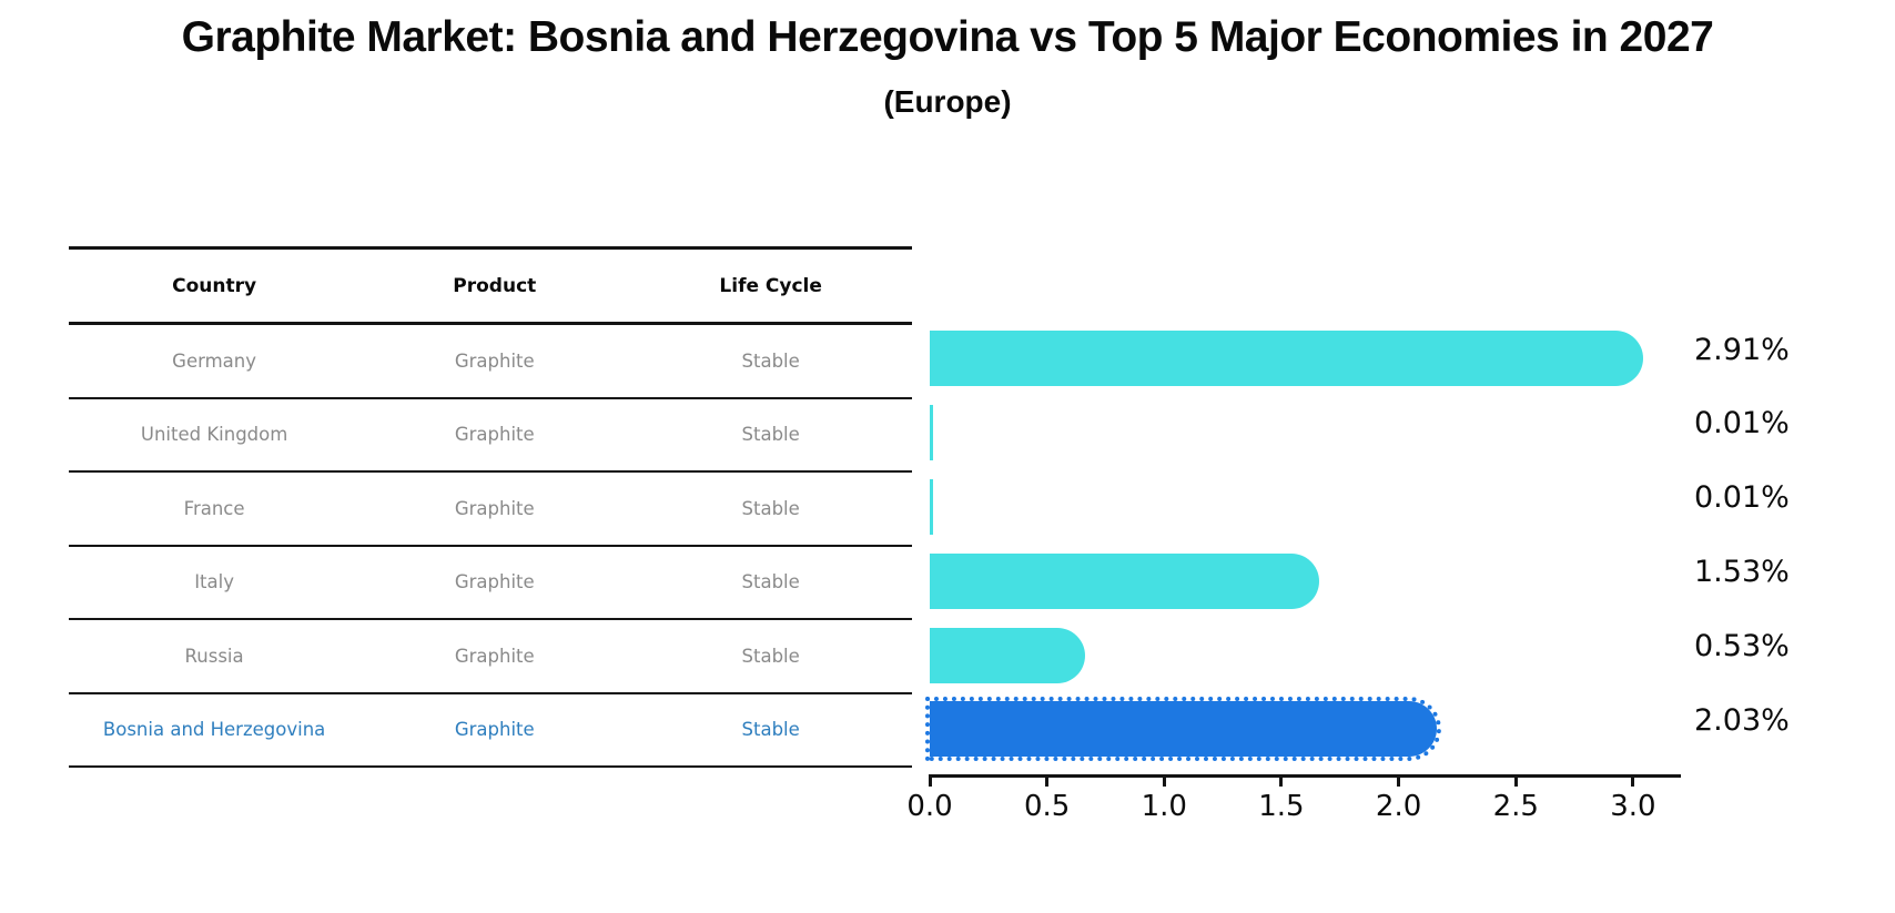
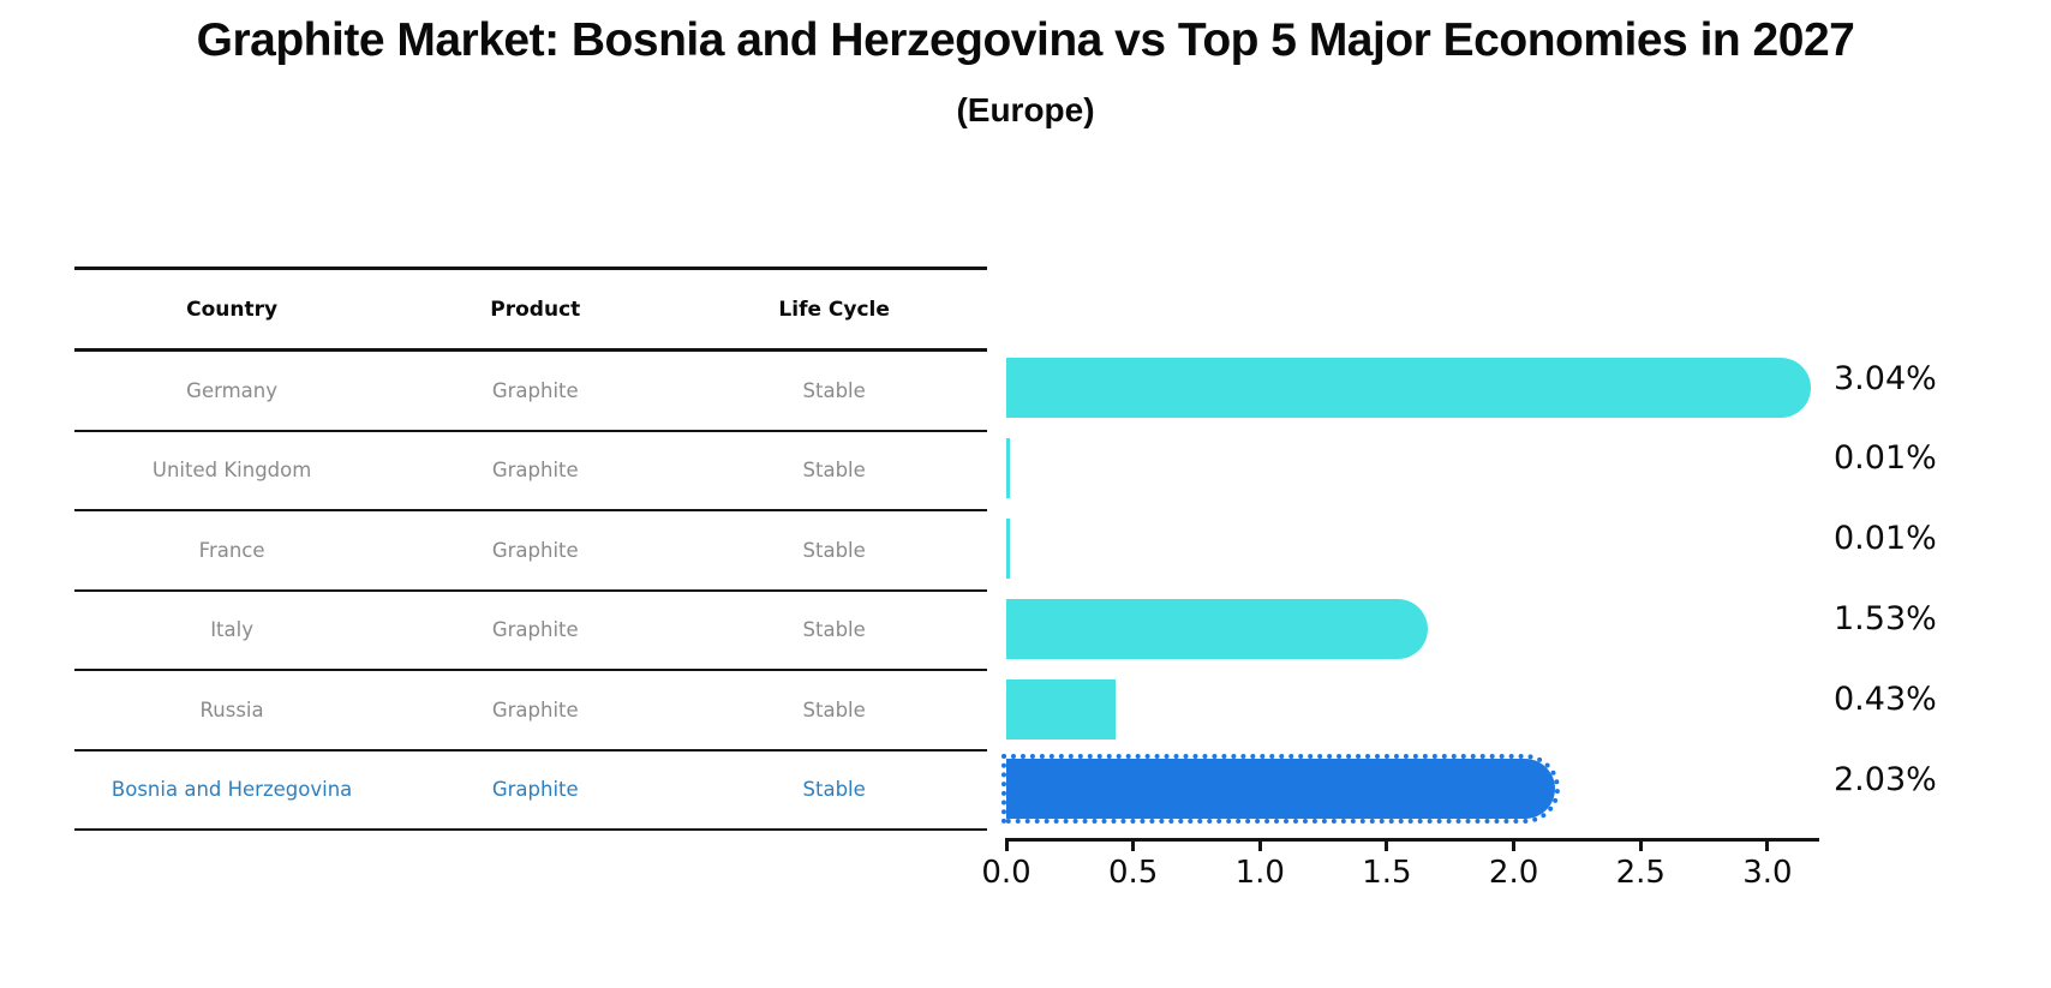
Germany: 2.91% -> 3.04%
Russia: 0.53% -> 0.43%
